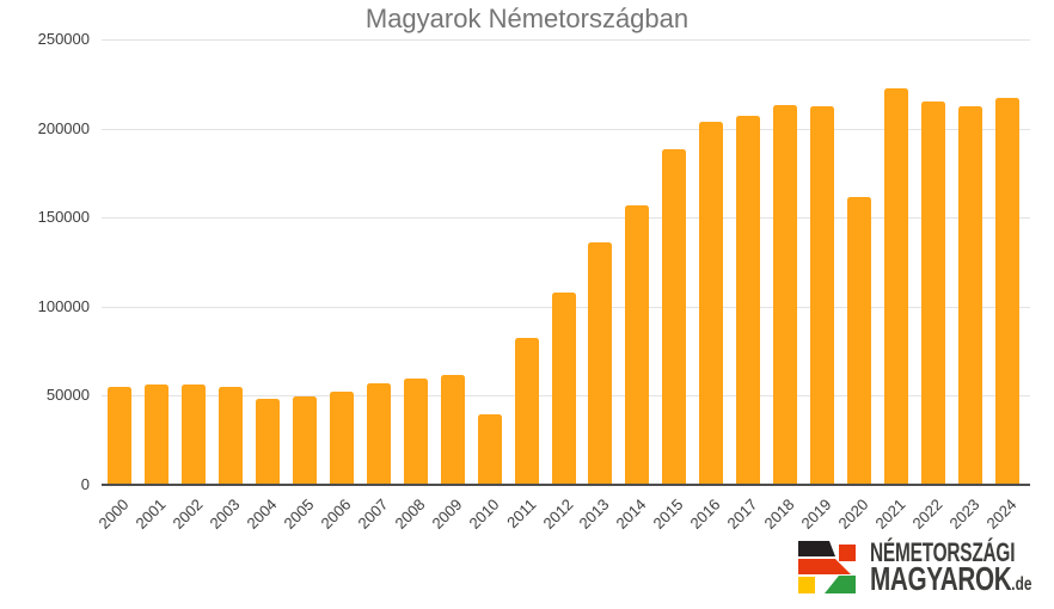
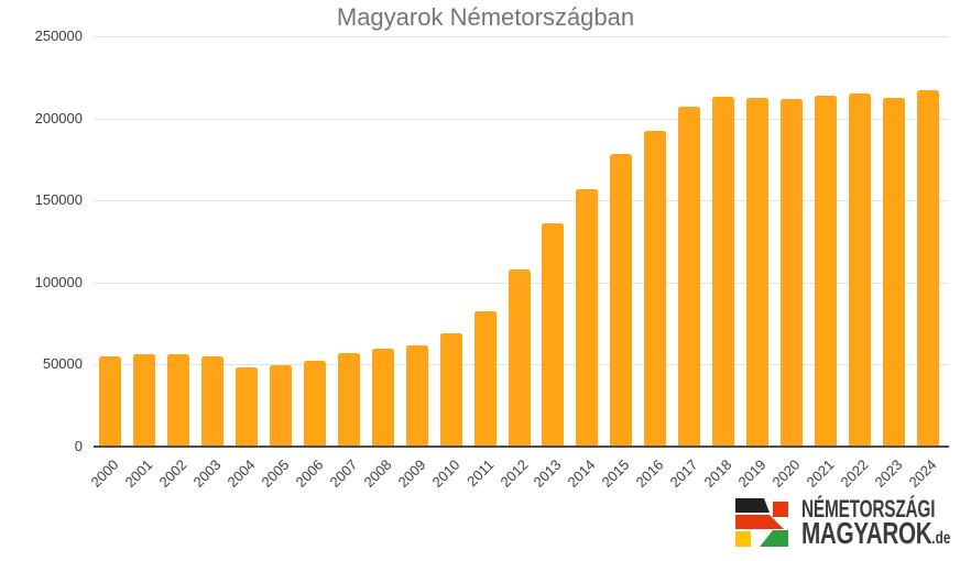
2010: 39000 -> 68000
2015: 188000 -> 178000
2016: 203000 -> 192000
2020: 161000 -> 211000
2021: 222000 -> 213000
